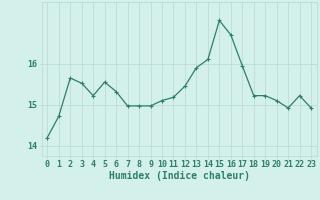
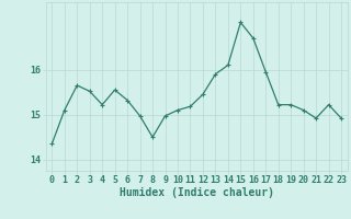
0: 14.20 -> 14.35
1: 14.72 -> 15.10
8: 14.97 -> 14.50
